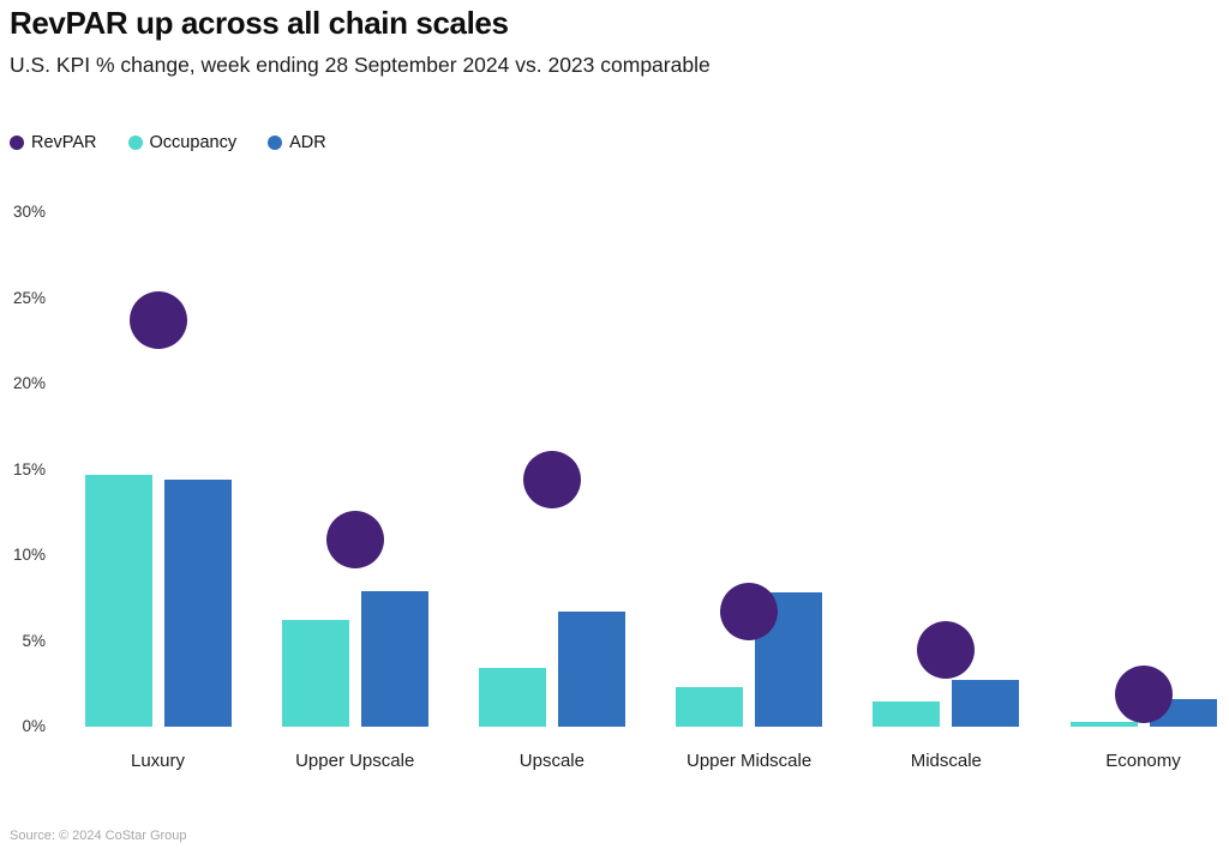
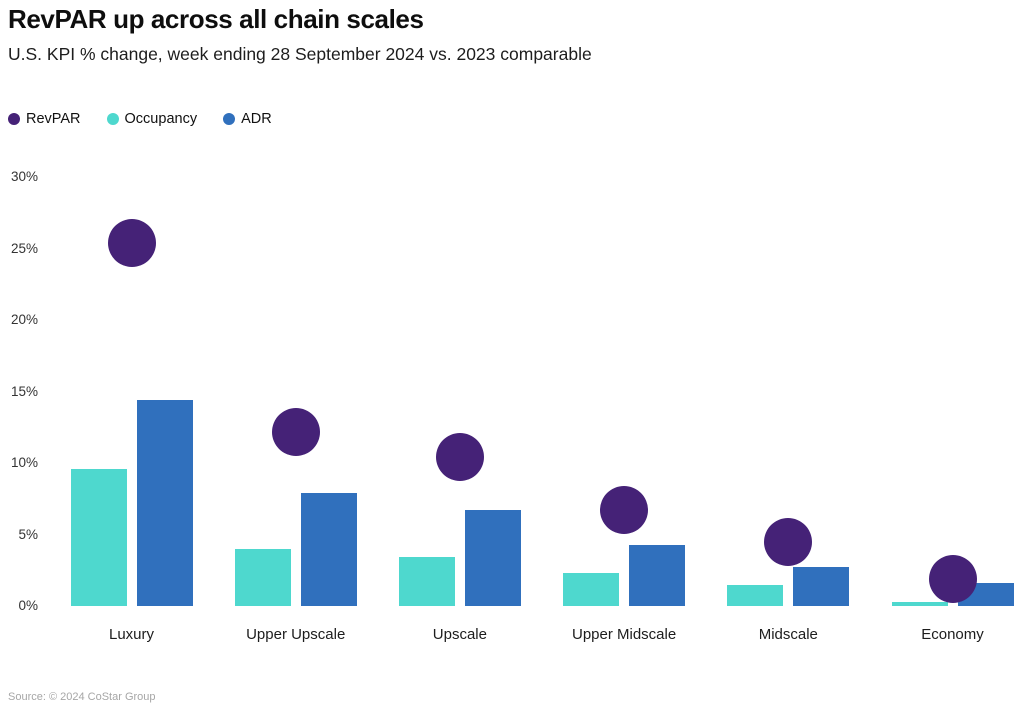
RevPAR/Luxury: 23.7% -> 25.4%
Occupancy/Luxury: 14.7% -> 9.6%
RevPAR/Upper Upscale: 10.9% -> 12.2%
Occupancy/Upper Upscale: 6.2% -> 4.0%
RevPAR/Upscale: 14.4% -> 10.4%
ADR/Upper Midscale: 7.8% -> 4.3%
